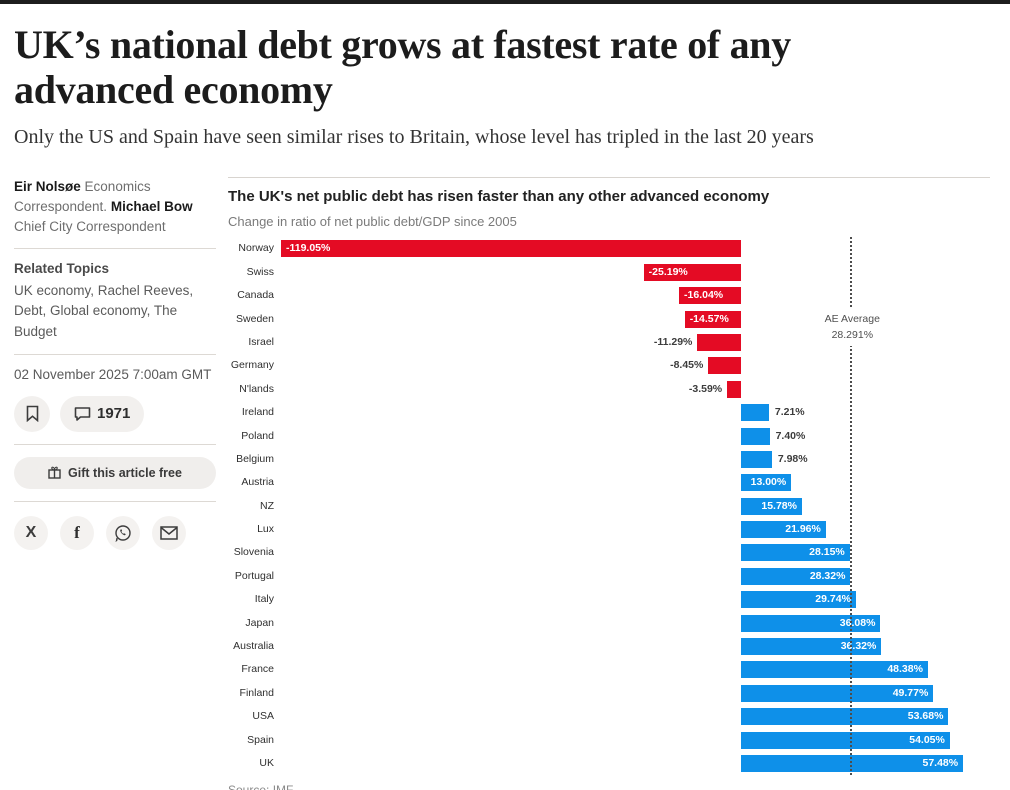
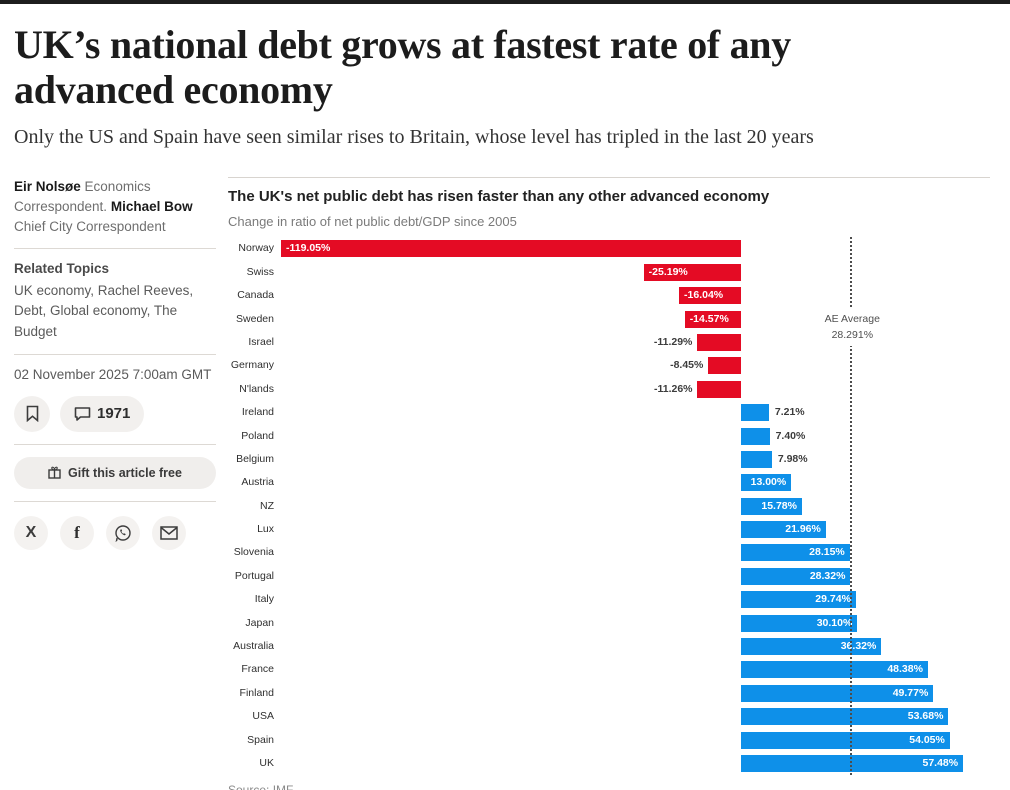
N'lands: -3.59% -> -11.26%
Japan: 36.08% -> 30.10%
